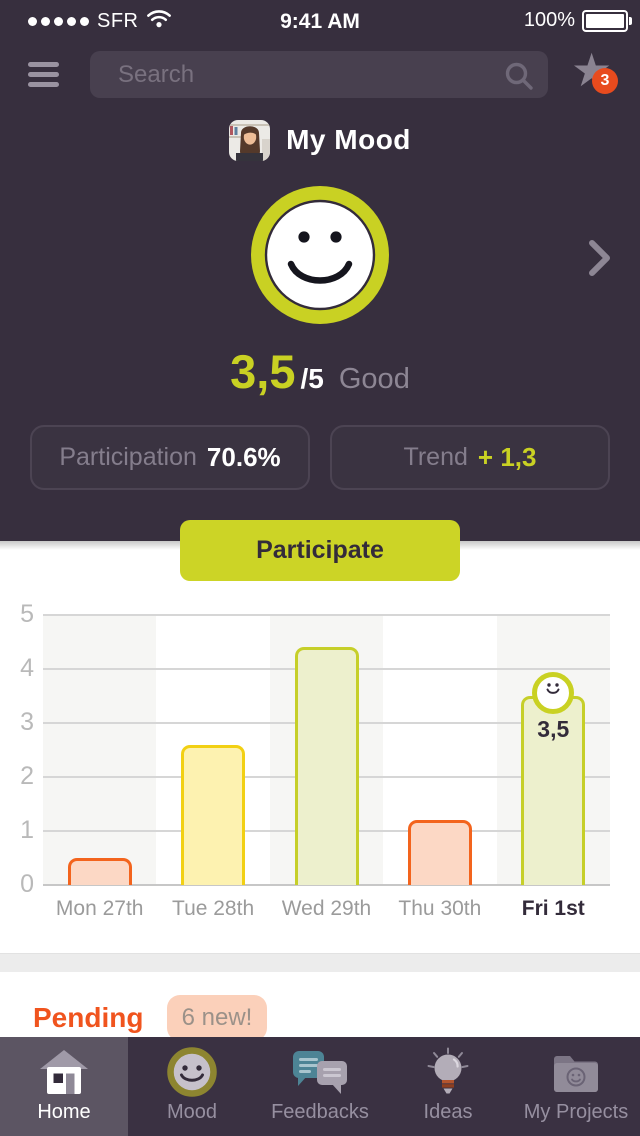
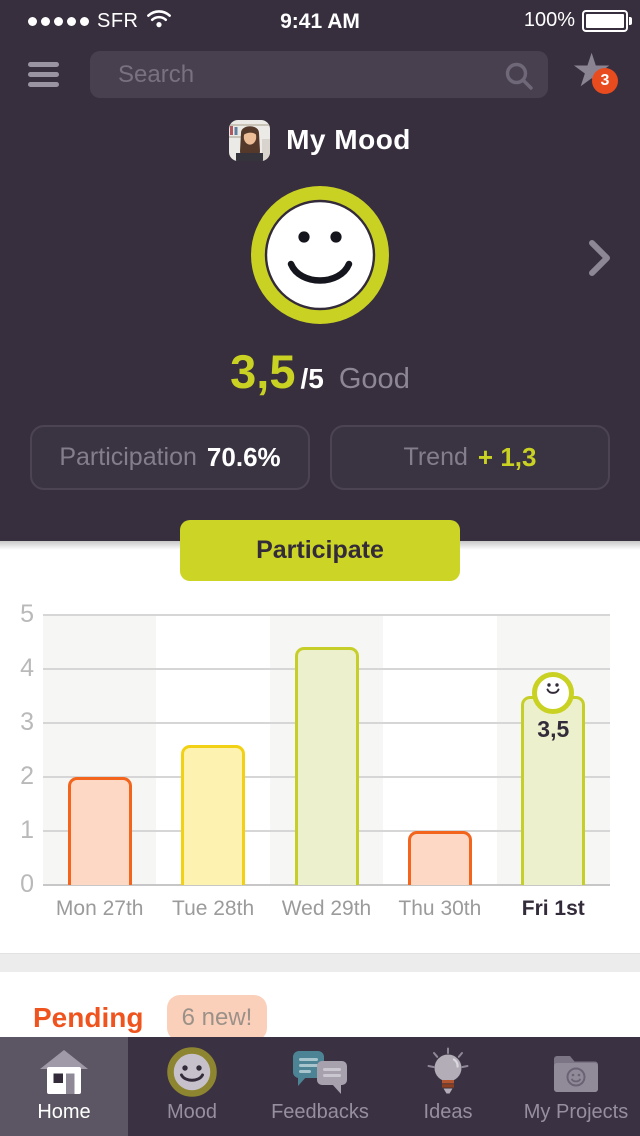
Mon 27th: 0.5 -> 2.0
Thu 30th: 1.2 -> 1.0
